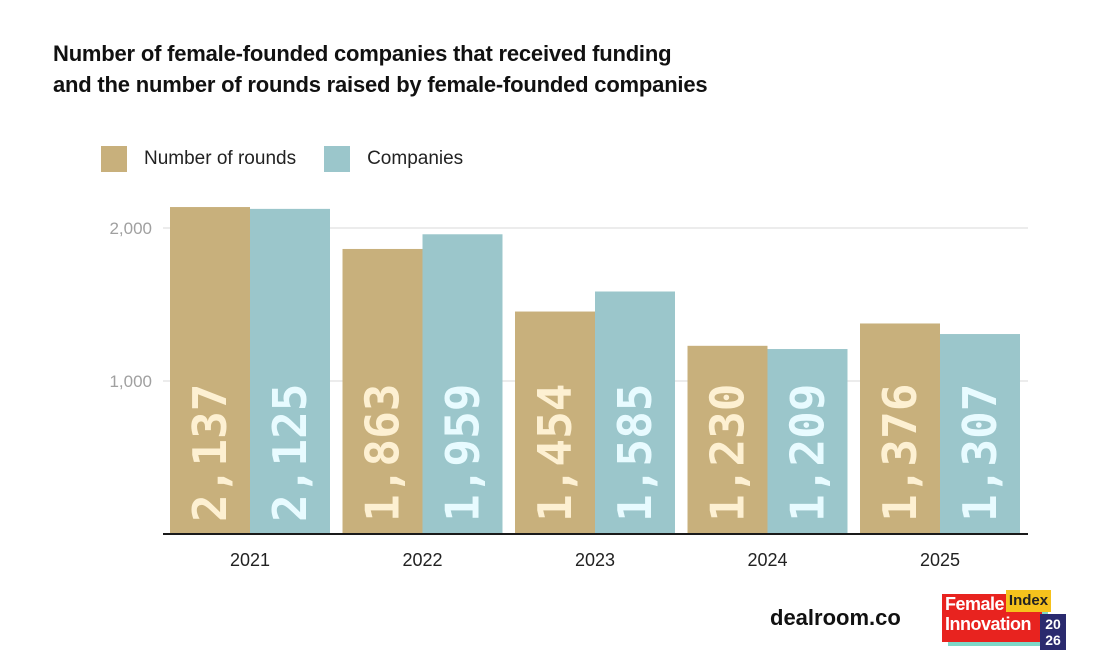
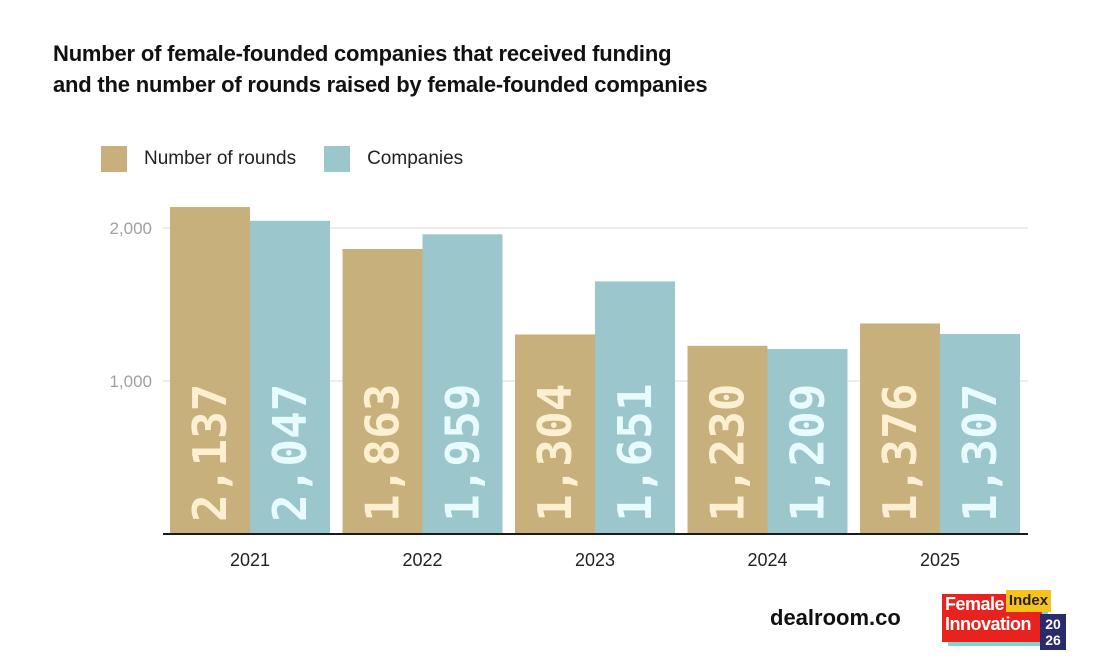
Companies/2021: 2,125 -> 2,047
Number of rounds/2023: 1,454 -> 1,304
Companies/2023: 1,585 -> 1,651
